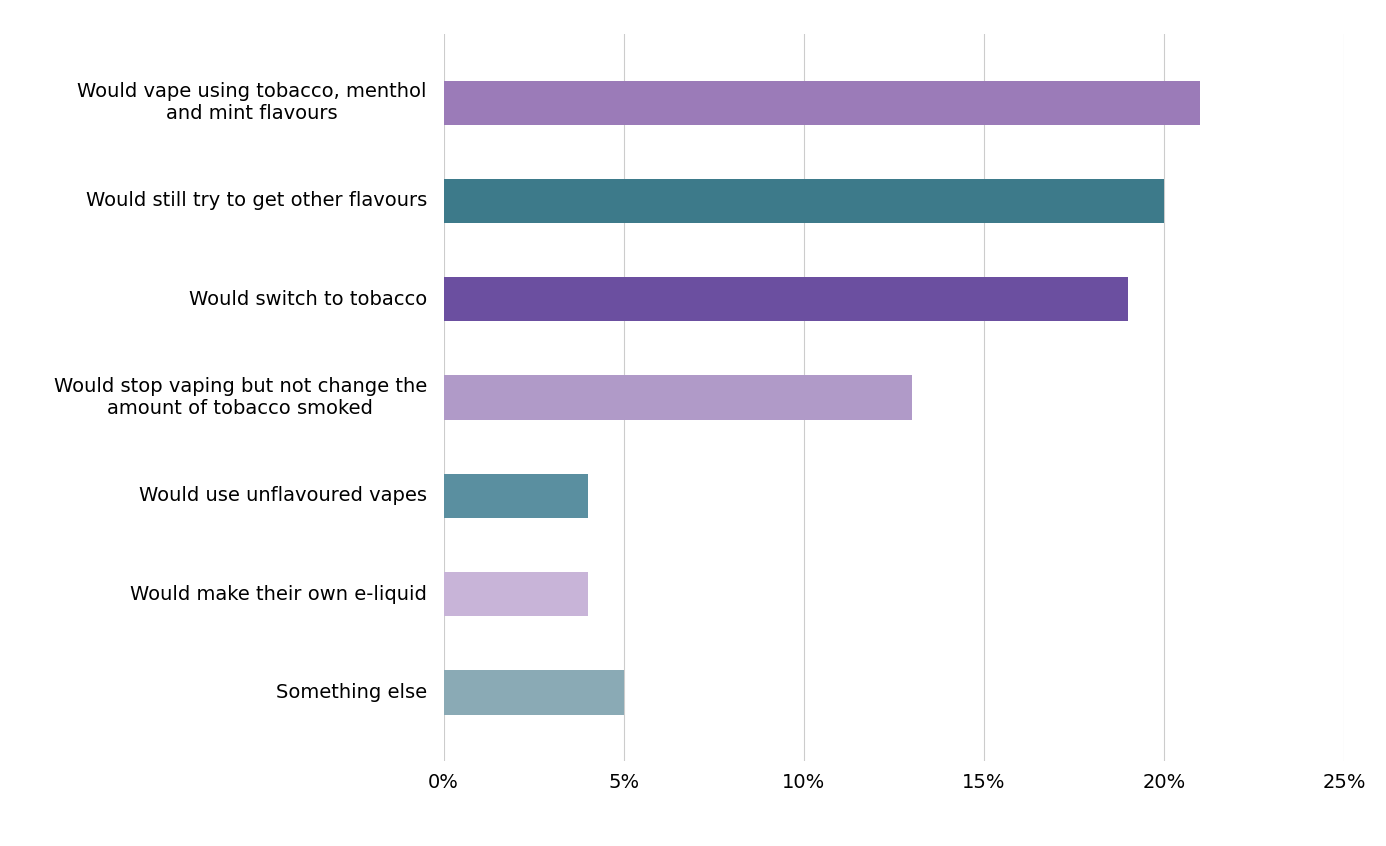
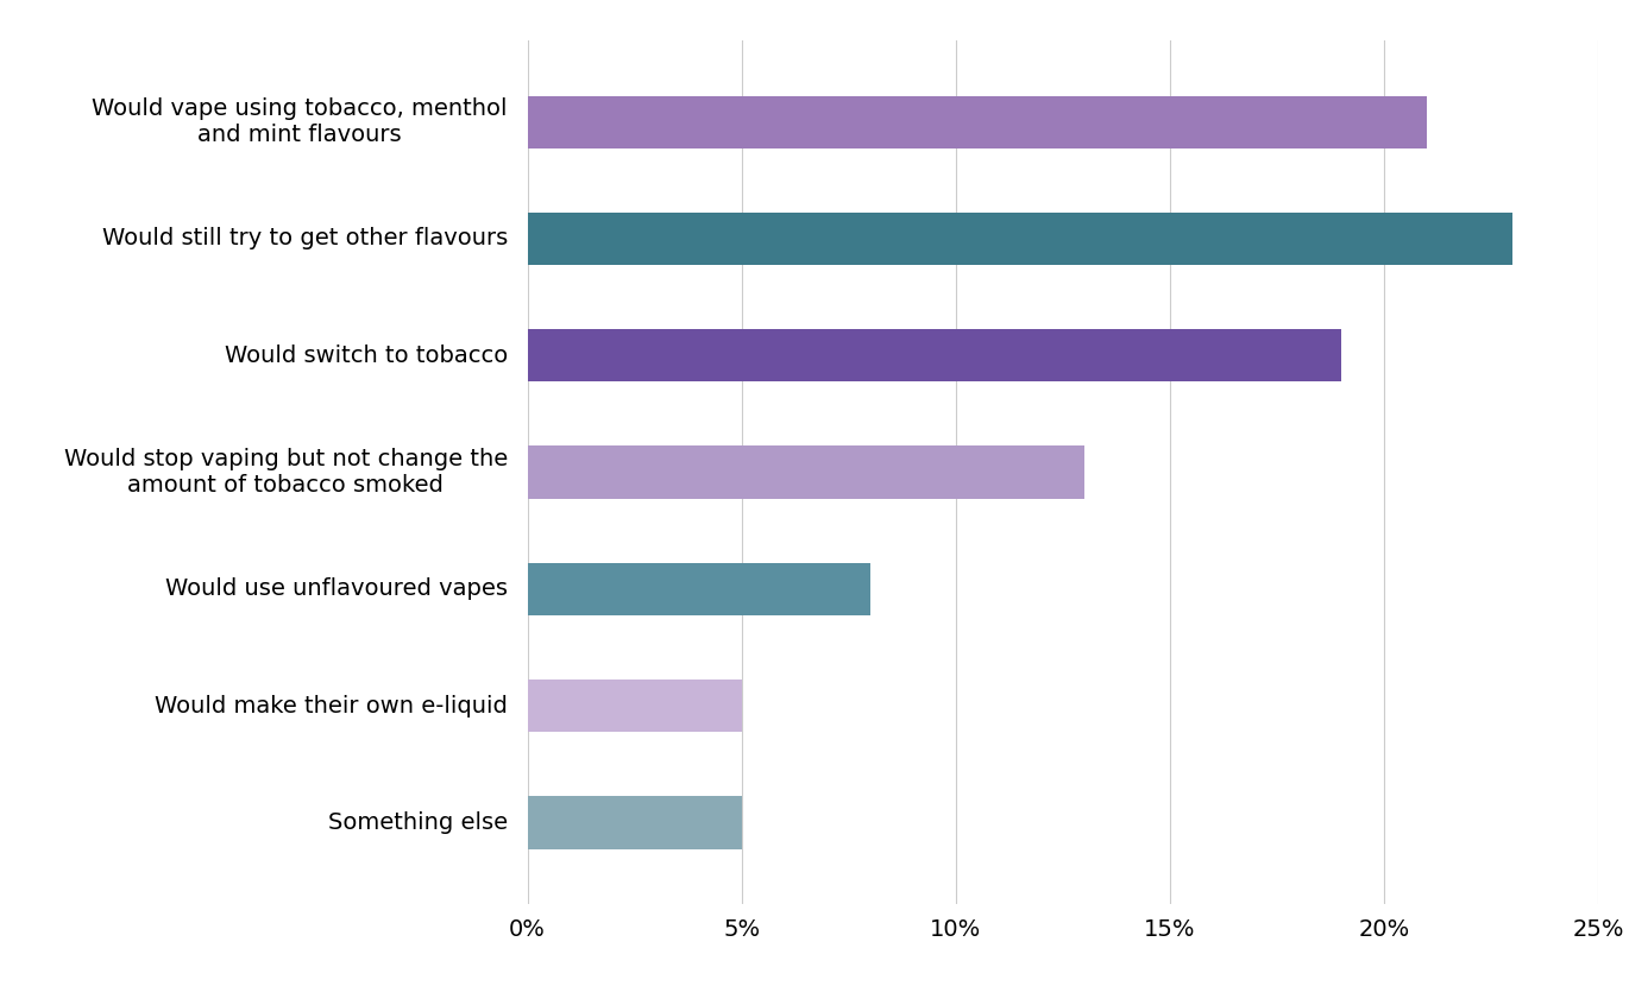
Would still try to get other flavours: 20% -> 23%
Would use unflavoured vapes: 4% -> 8%
Would make their own e-liquid: 4% -> 5%
